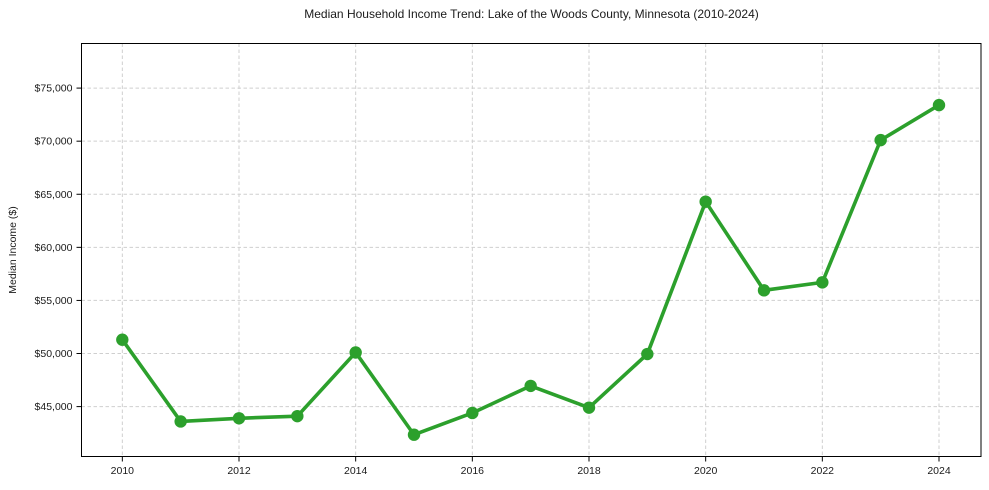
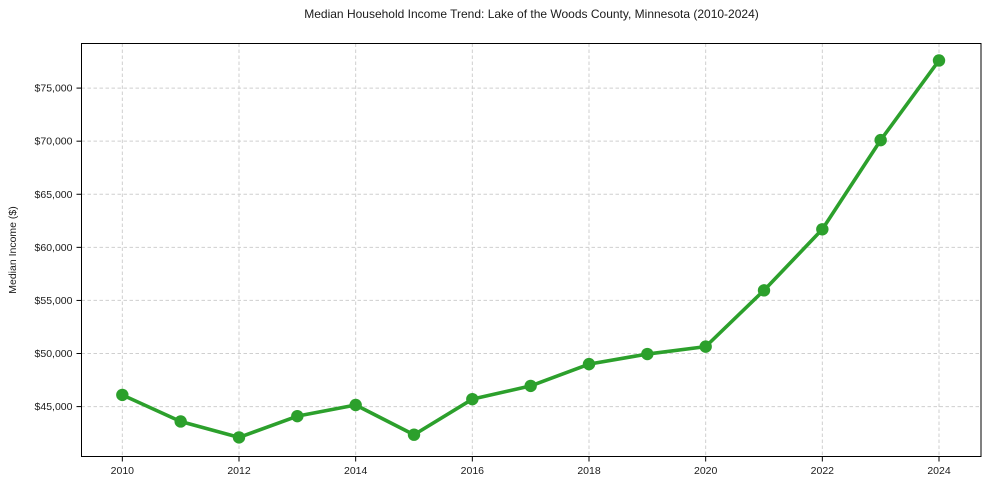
2010: $51300 -> $46100
2012: $43900 -> $42100
2014: $50100 -> $45200
2016: $44400 -> $45700
2018: $44900 -> $49000
2020: $64300 -> $50600
2022: $56700 -> $61700
2024: $73400 -> $77600
